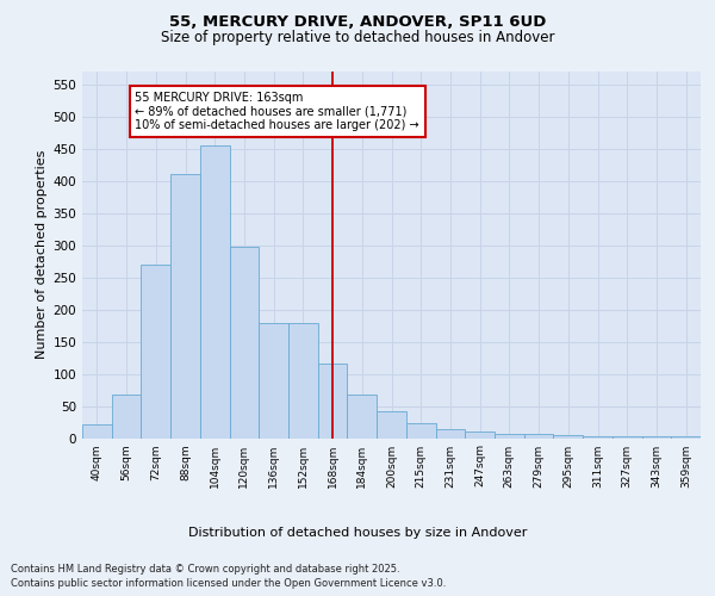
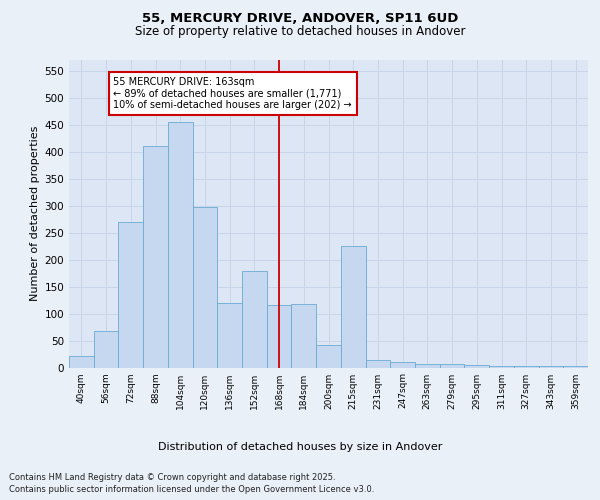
136sqm: 178 -> 120
184sqm: 68 -> 118
215sqm: 24 -> 226
